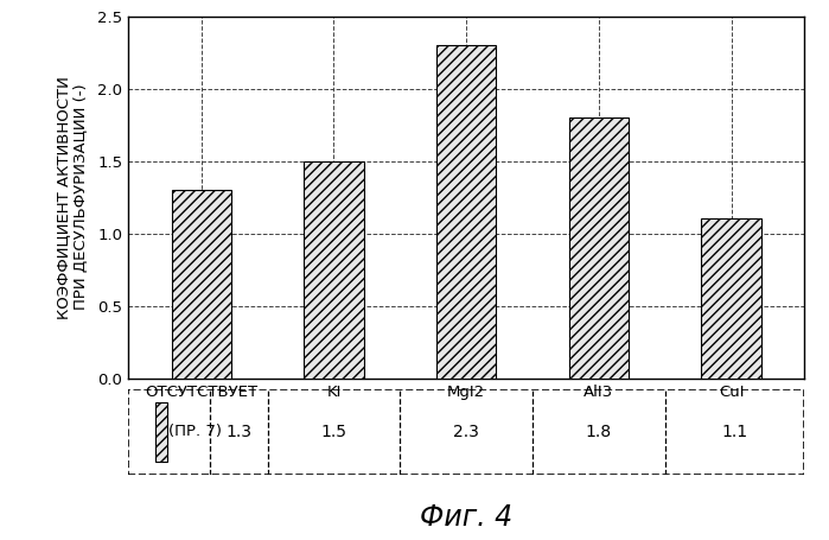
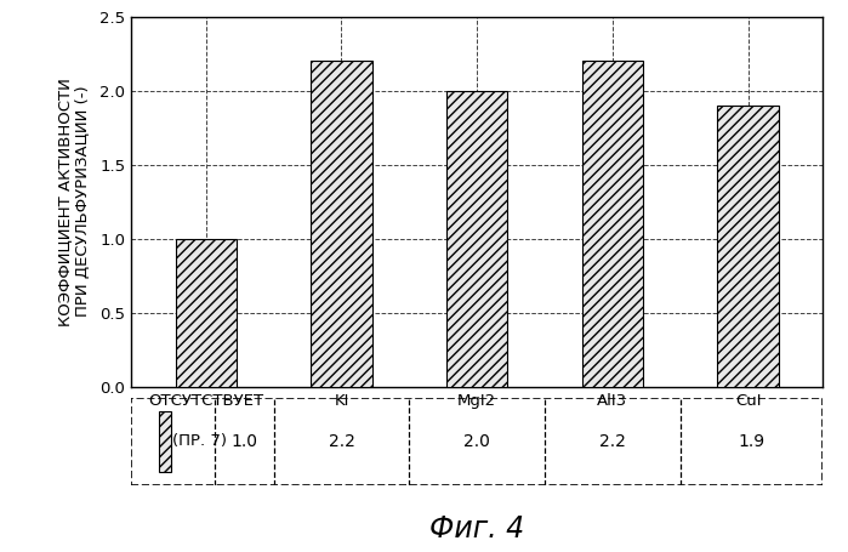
ОТСУТСТВУЕТ: 1.3 -> 1.0
KI: 1.5 -> 2.2
MgI2: 2.3 -> 2.0
AlI3: 1.8 -> 2.2
CuI: 1.1 -> 1.9
